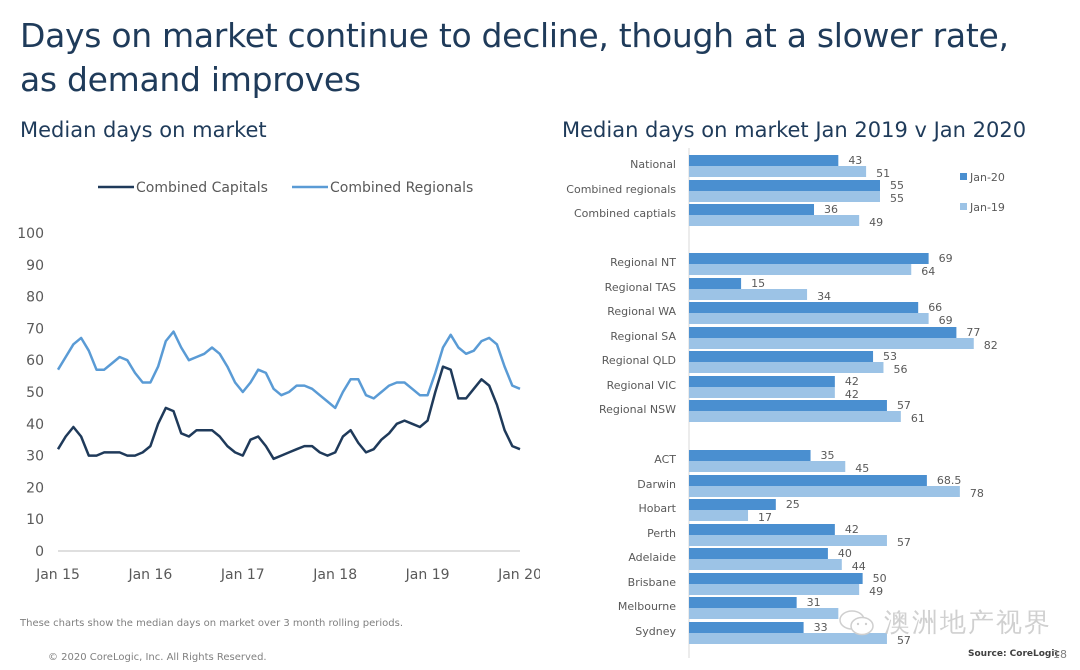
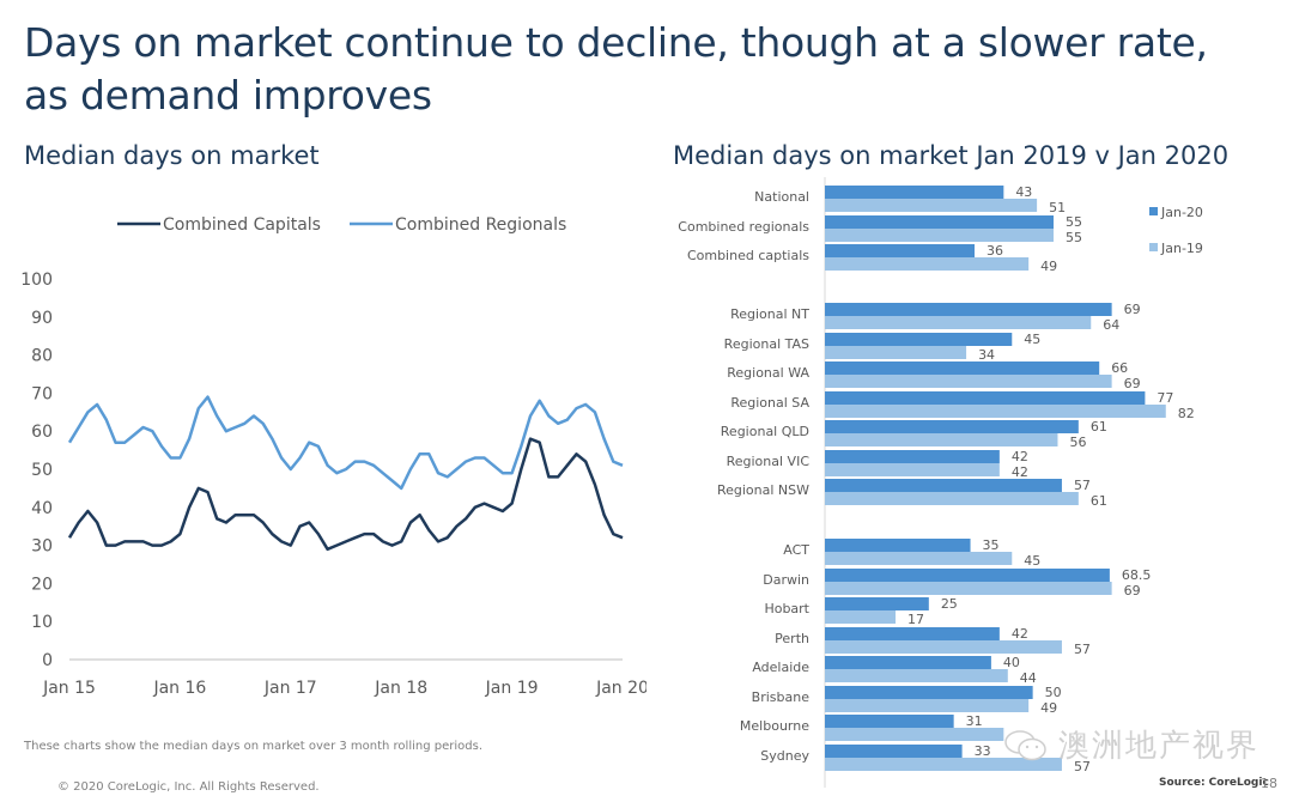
Median days on market Jan 2019 v Jan 2020/Jan-20/Regional TAS: 15 -> 45
Median days on market Jan 2019 v Jan 2020/Jan-20/Regional QLD: 53 -> 61
Median days on market Jan 2019 v Jan 2020/Jan-19/Darwin: 78 -> 69
